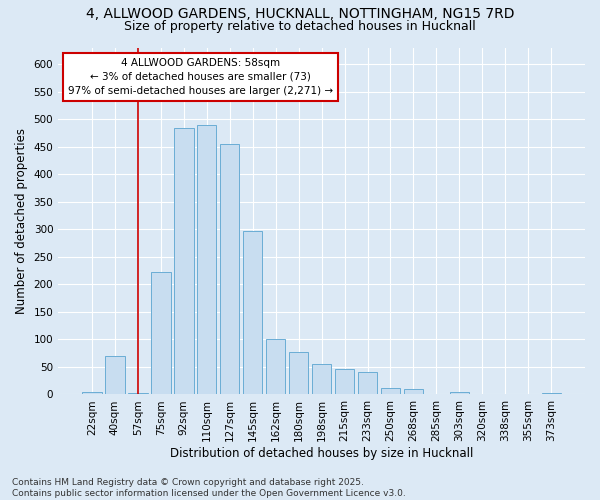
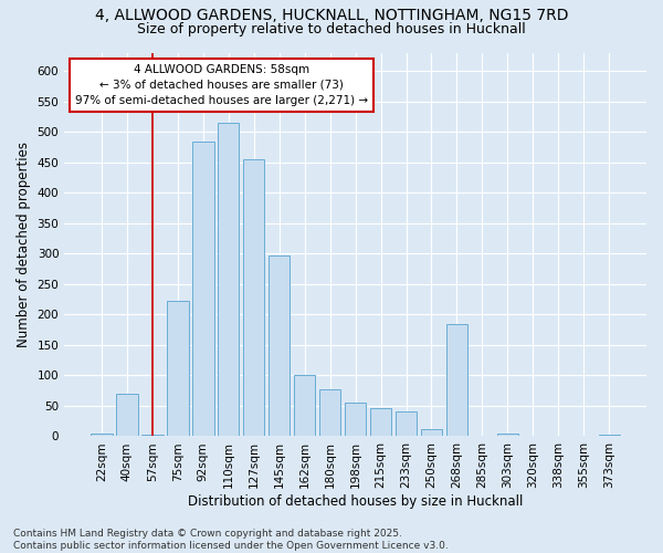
110sqm: 490 -> 514
268sqm: 10 -> 184
